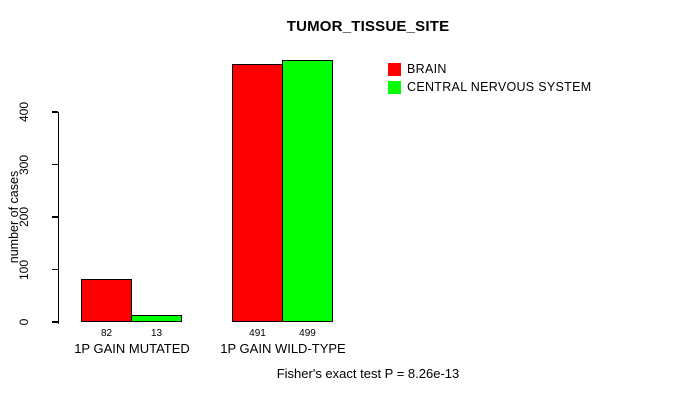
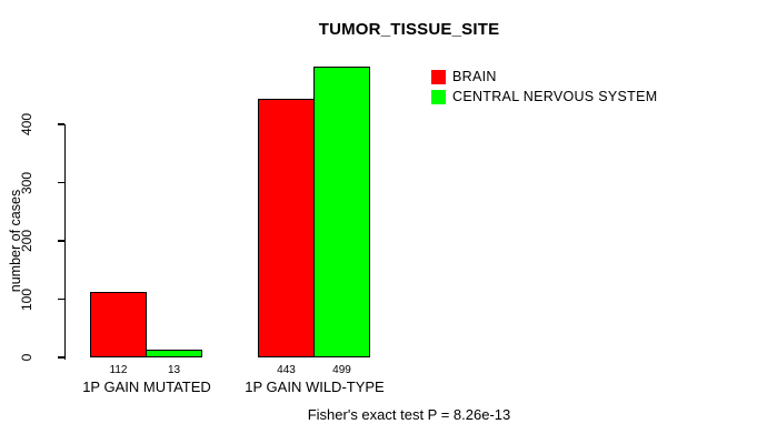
BRAIN/1P GAIN MUTATED: 82 -> 112
BRAIN/1P GAIN WILD-TYPE: 491 -> 443
